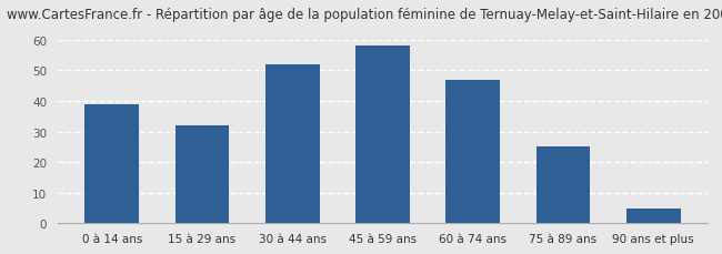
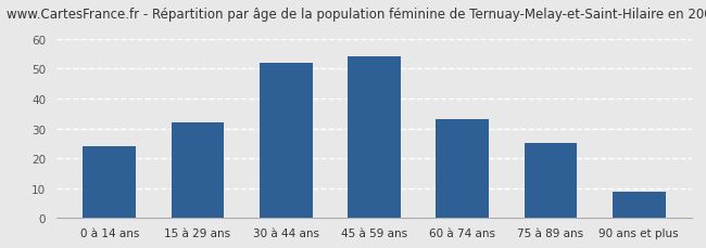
0 à 14 ans: 39 -> 24
45 à 59 ans: 58 -> 54
60 à 74 ans: 47 -> 33
90 ans et plus: 5 -> 9
